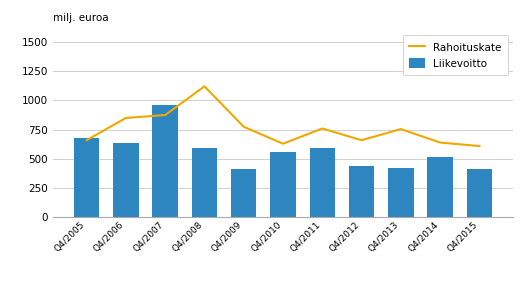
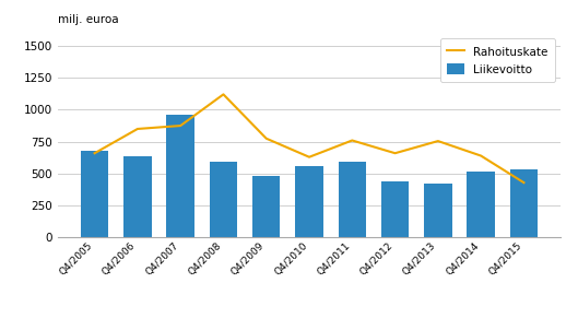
Liikevoitto/Q4/2009: 410 -> 480
Liikevoitto/Q4/2015: 420 -> 530
Rahoituskate/Q4/2015: 610 -> 430
